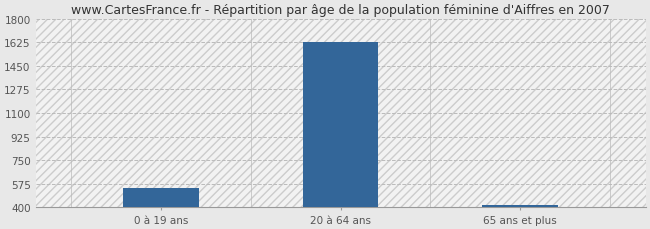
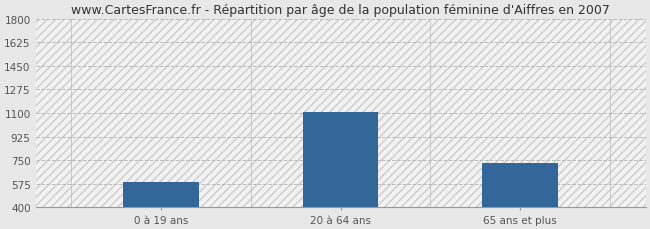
0 à 19 ans: 540 -> 590
20 à 64 ans: 1630 -> 1110
65 ans et plus: 420 -> 730
